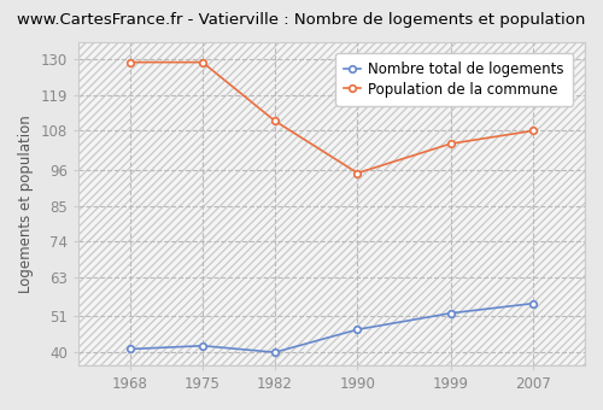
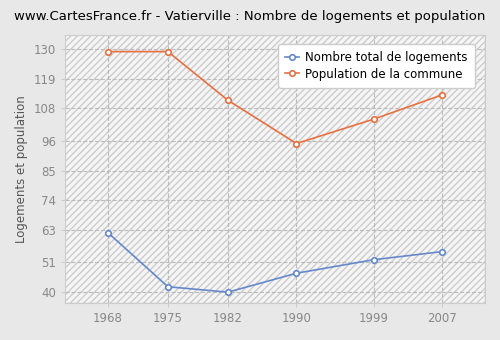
Nombre total de logements/1968: 41 -> 62
Population de la commune/2007: 108 -> 113
